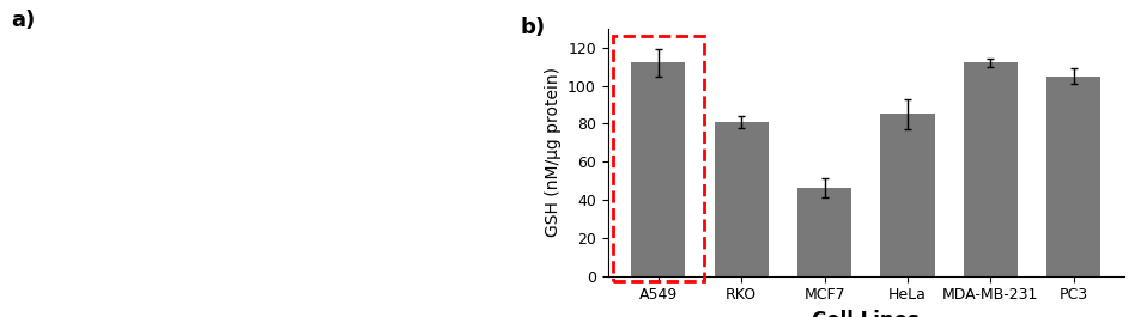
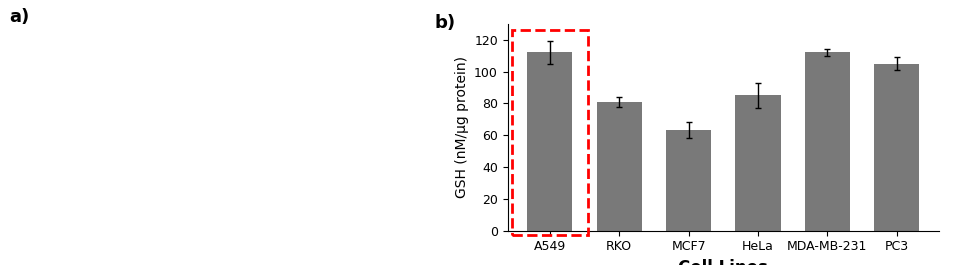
MCF7: 46 -> 63
